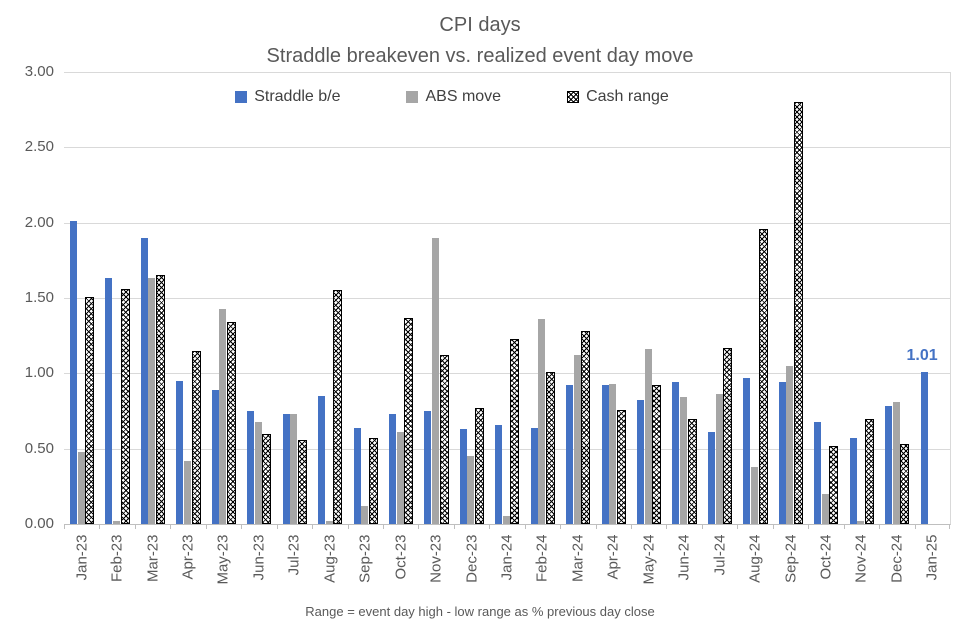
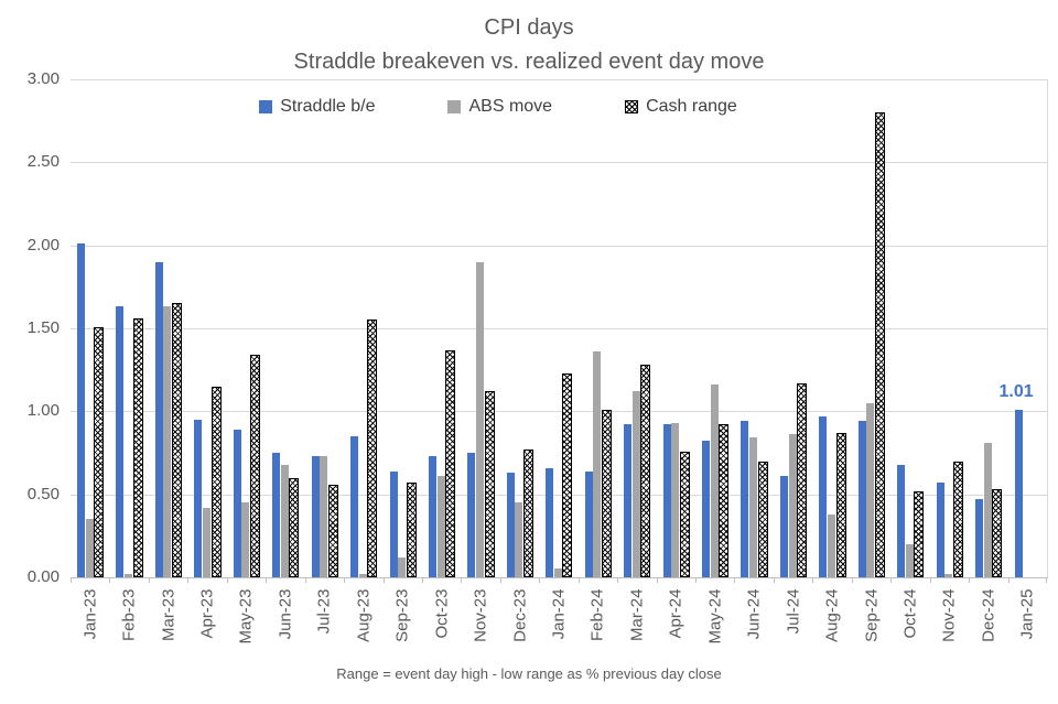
ABS move/Jan-23: 0.48 -> 0.35
ABS move/May-23: 1.43 -> 0.45
Cash range/Aug-24: 1.96 -> 0.87
Straddle b/e/Dec-24: 0.78 -> 0.47
